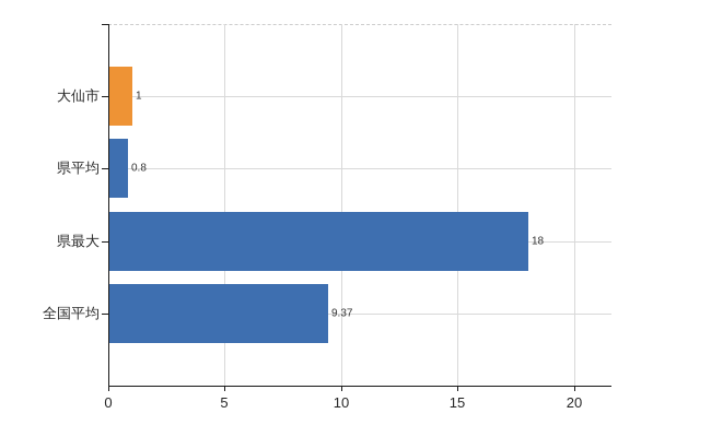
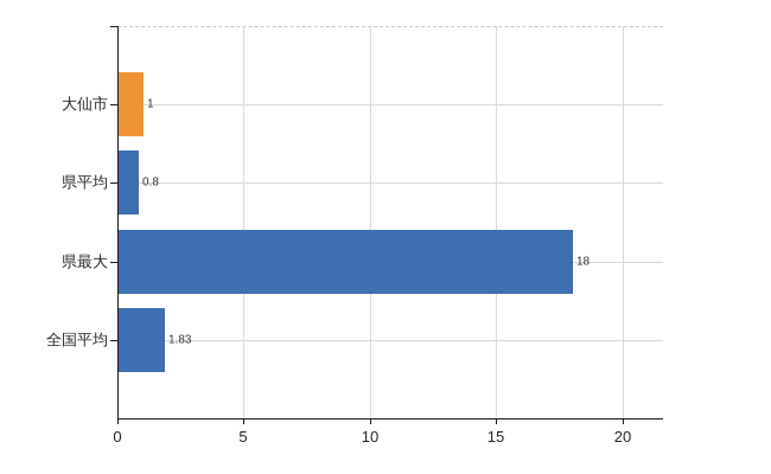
全国平均: 9.37 -> 1.83
